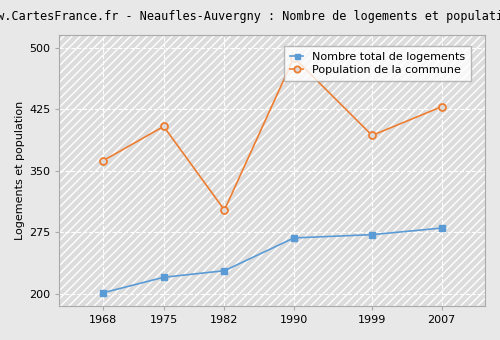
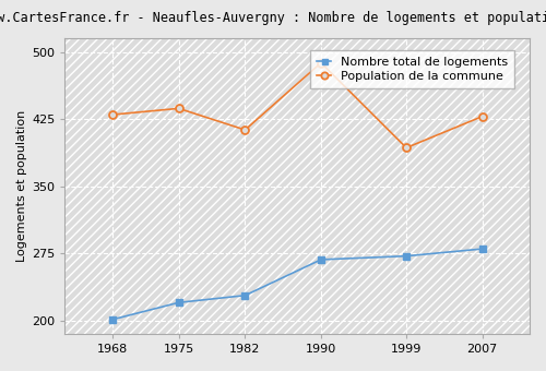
Population de la commune/1968: 362 -> 430
Population de la commune/1975: 404 -> 437
Population de la commune/1982: 302 -> 413
